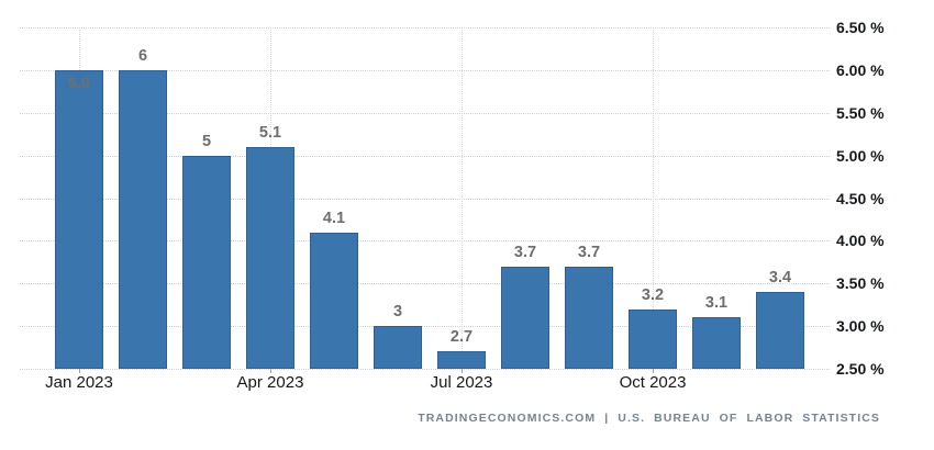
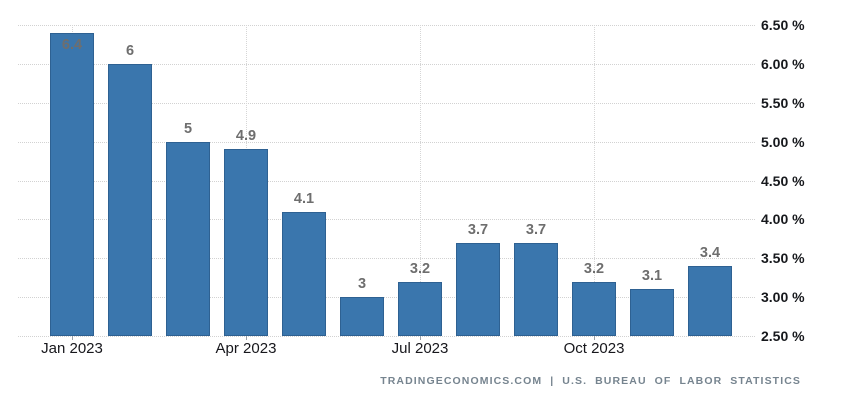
Jan 2023: 6.0 -> 6.4
Apr 2023: 5.1 -> 4.9
Jul 2023: 2.7 -> 3.2
